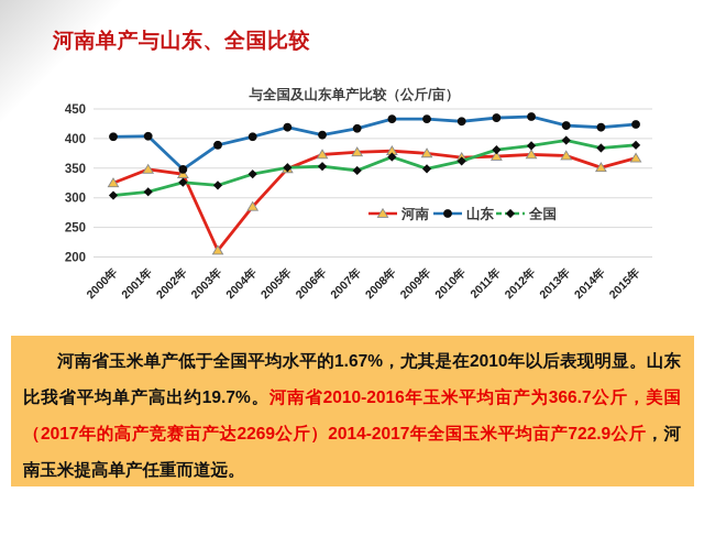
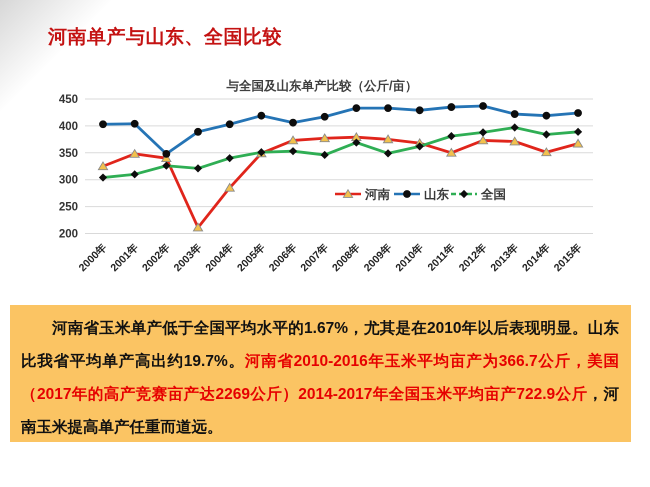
河南/2011年: 370 -> 350
